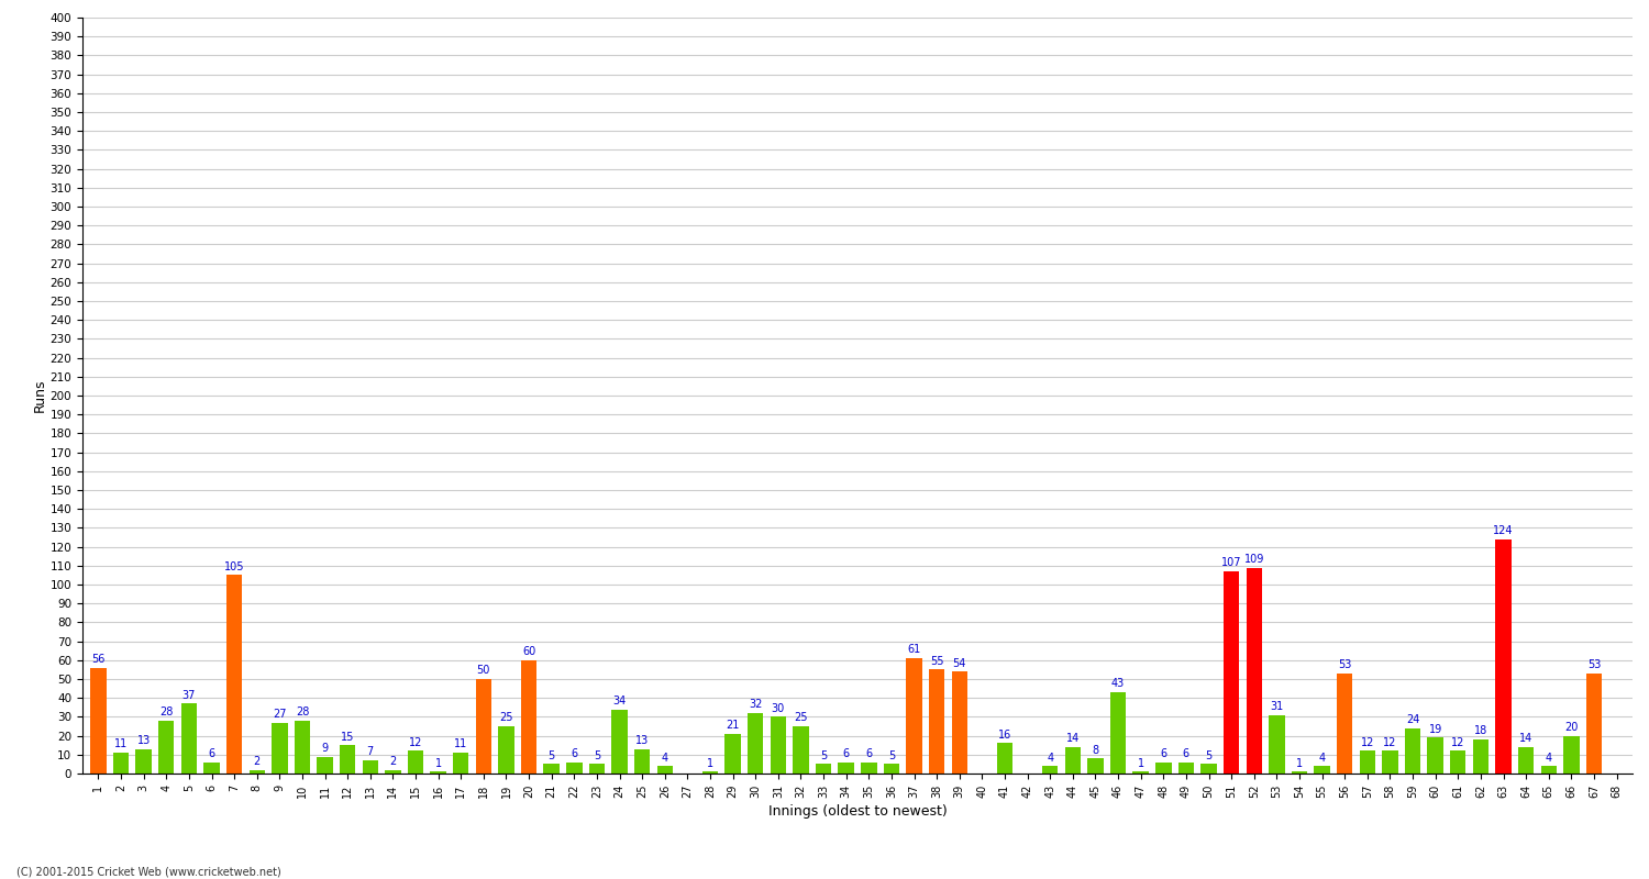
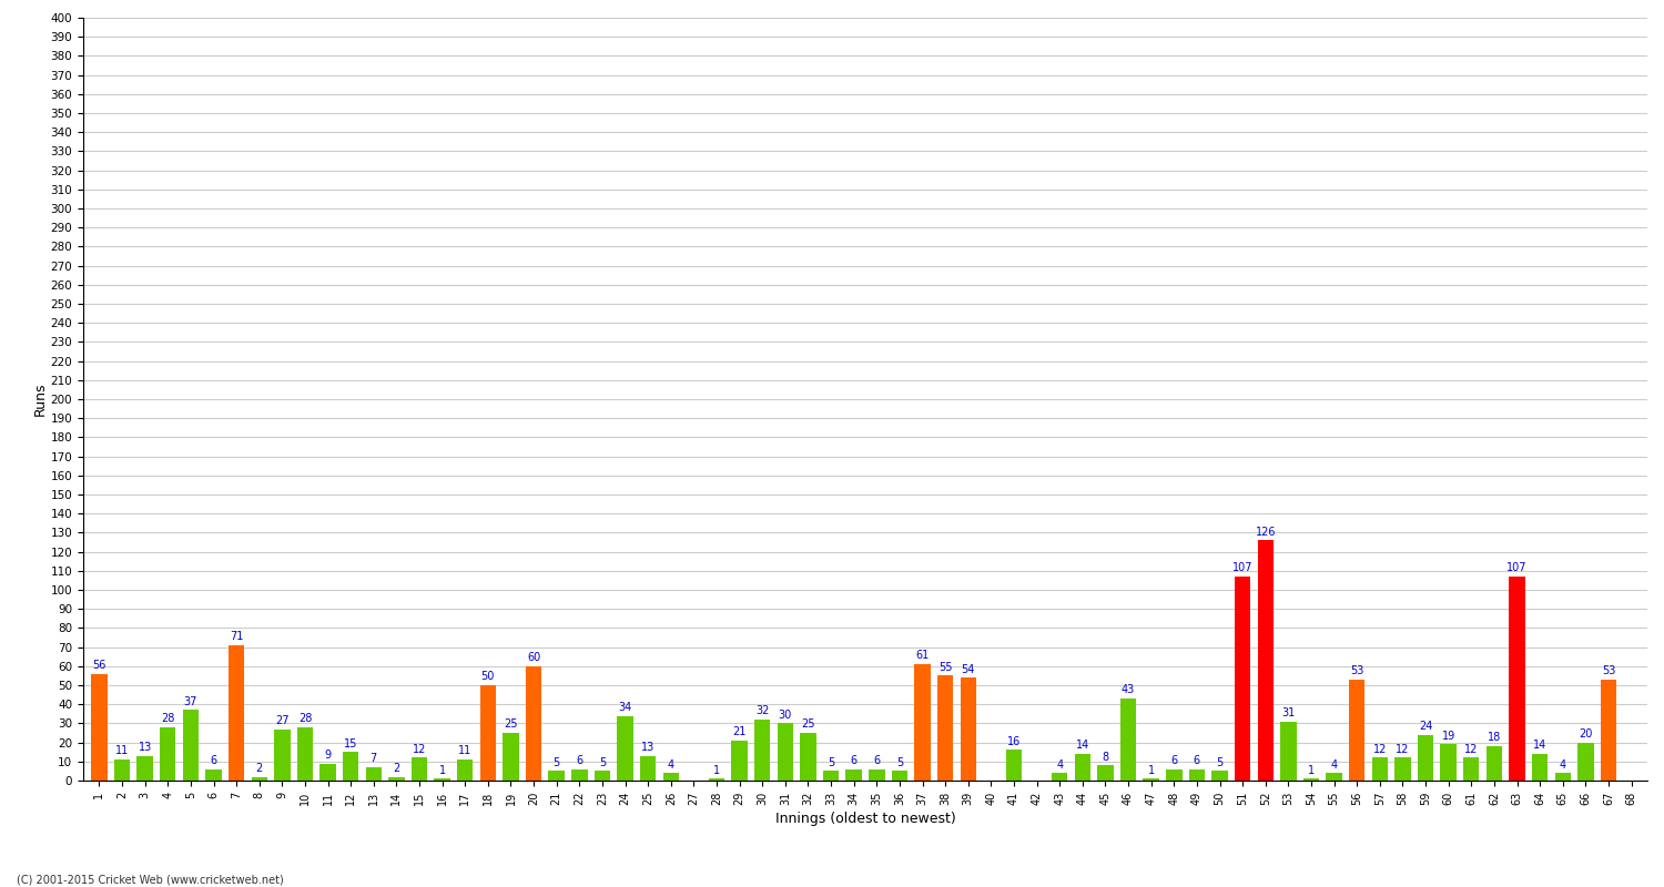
7: 105 -> 71
52: 109 -> 126
63: 124 -> 107
